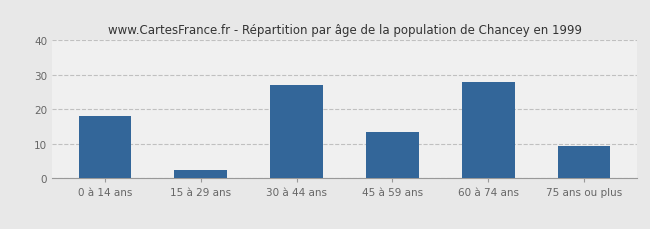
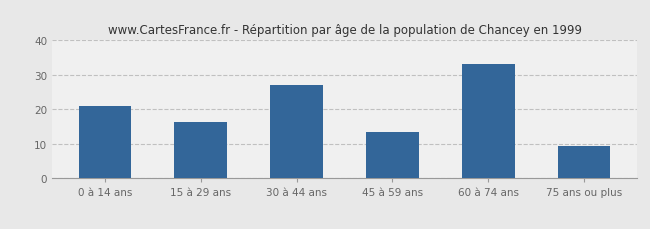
0 à 14 ans: 18.0 -> 21.0
15 à 29 ans: 2.5 -> 16.3
60 à 74 ans: 28.0 -> 33.3
